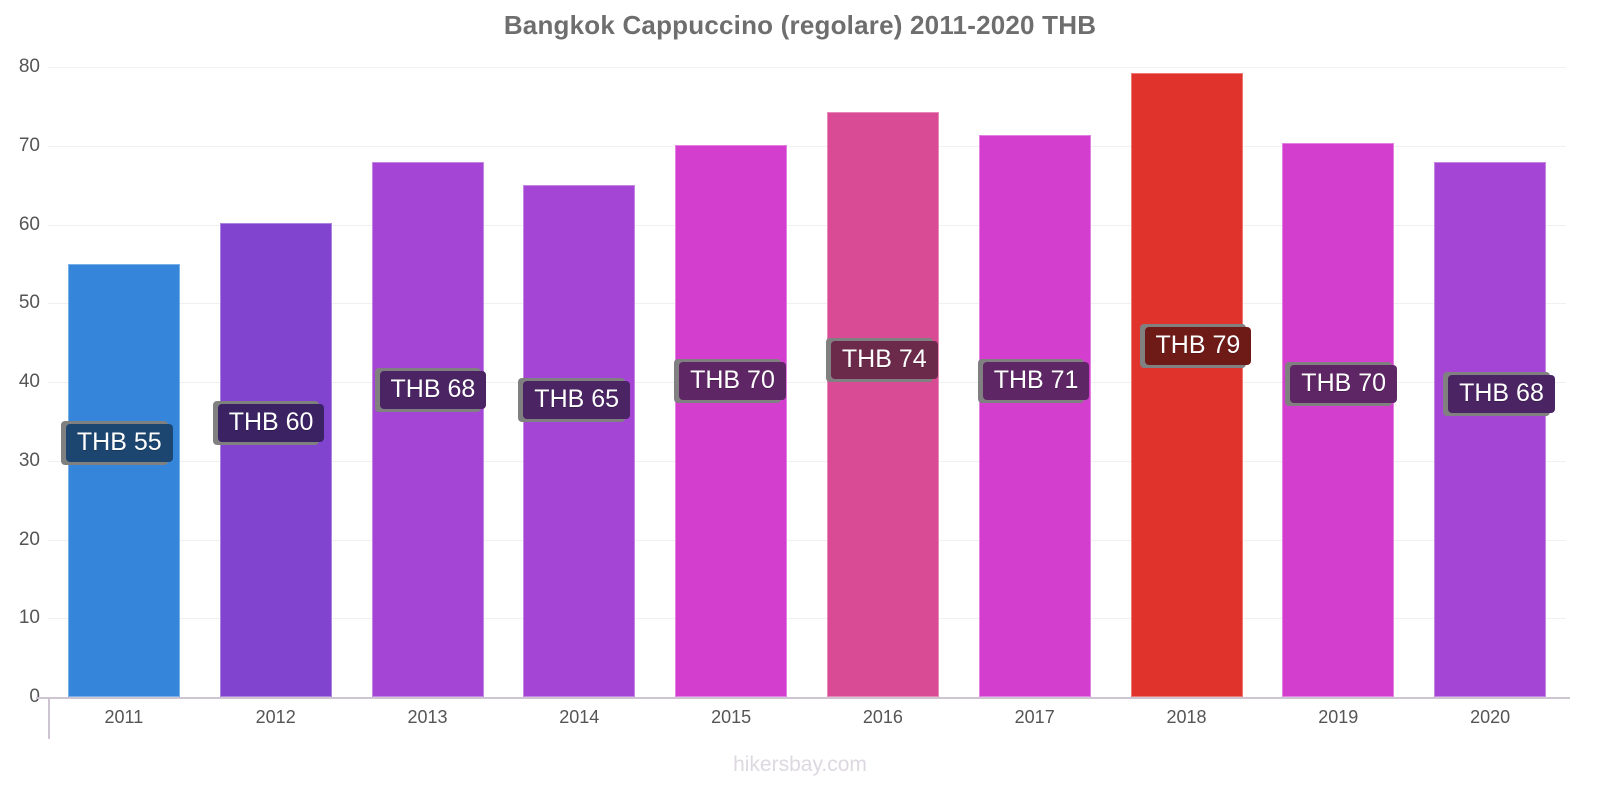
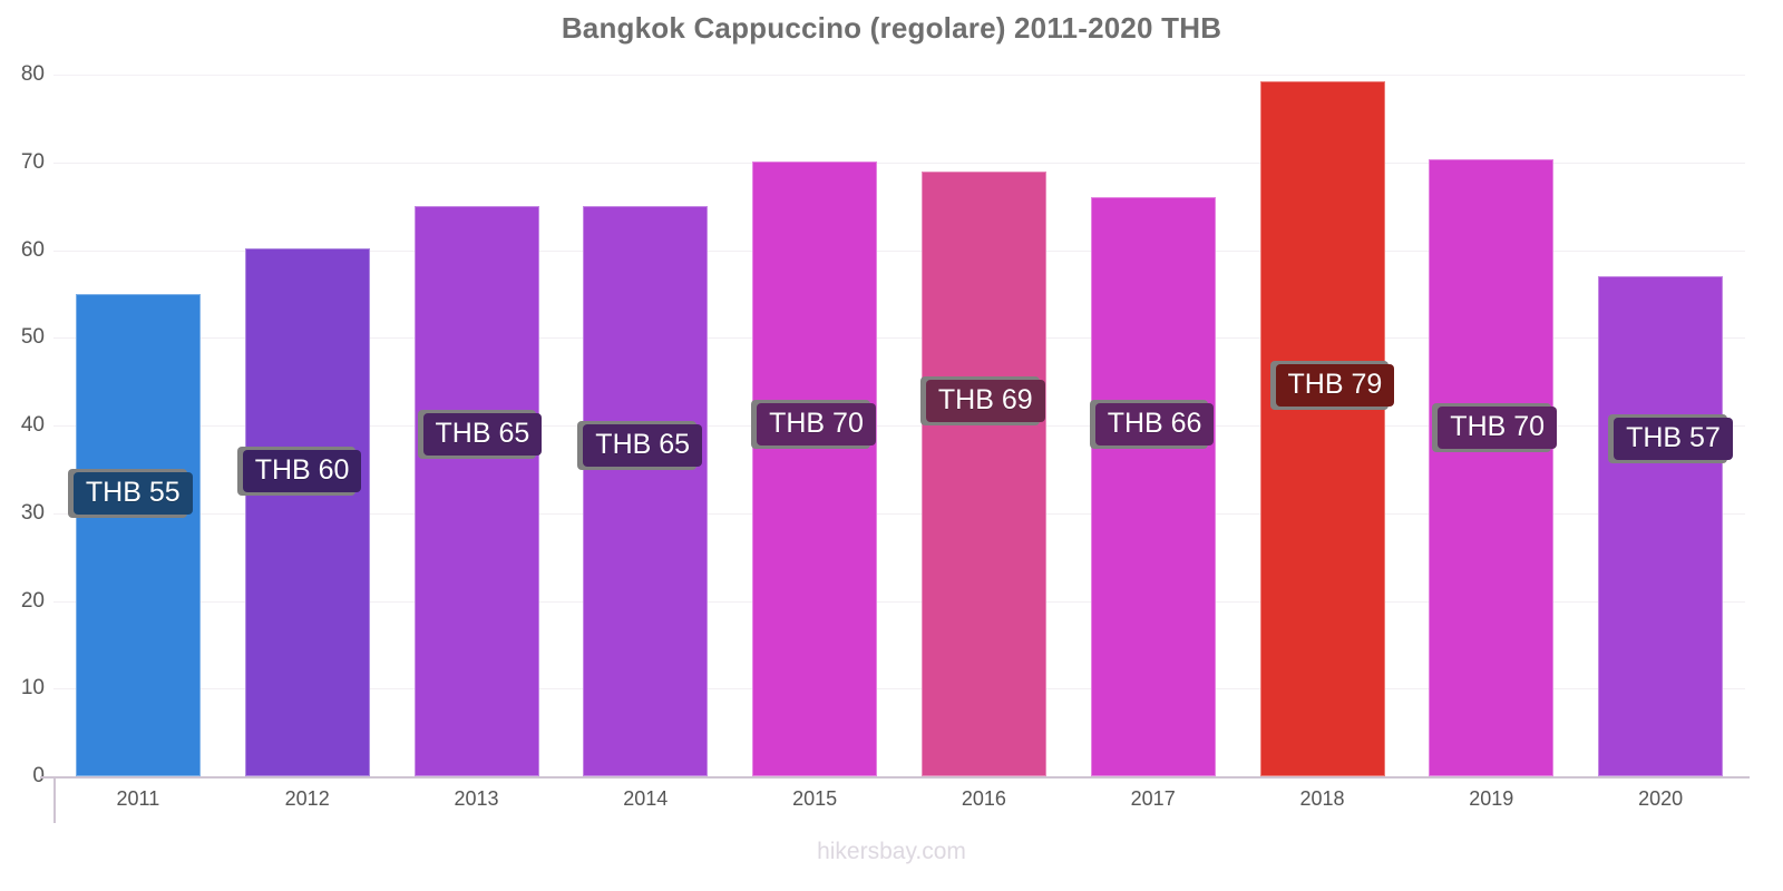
2013: 68 -> 65
2016: 74 -> 69
2017: 71 -> 66
2020: 68 -> 57
